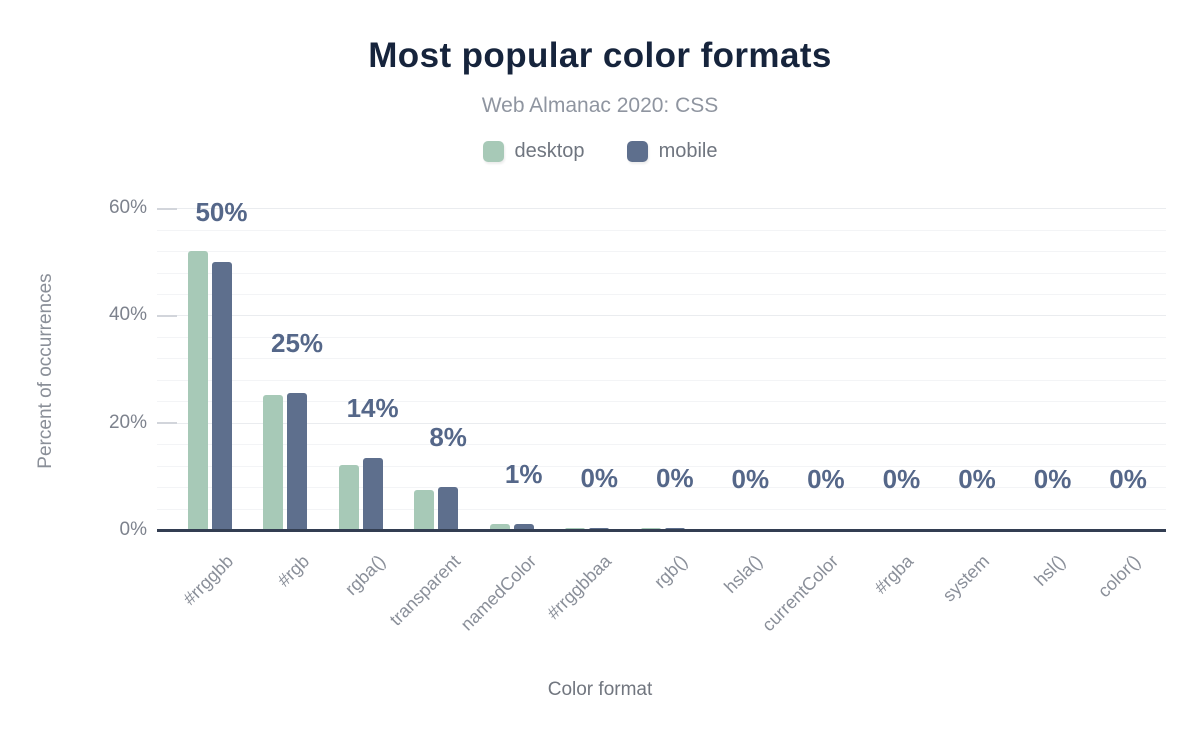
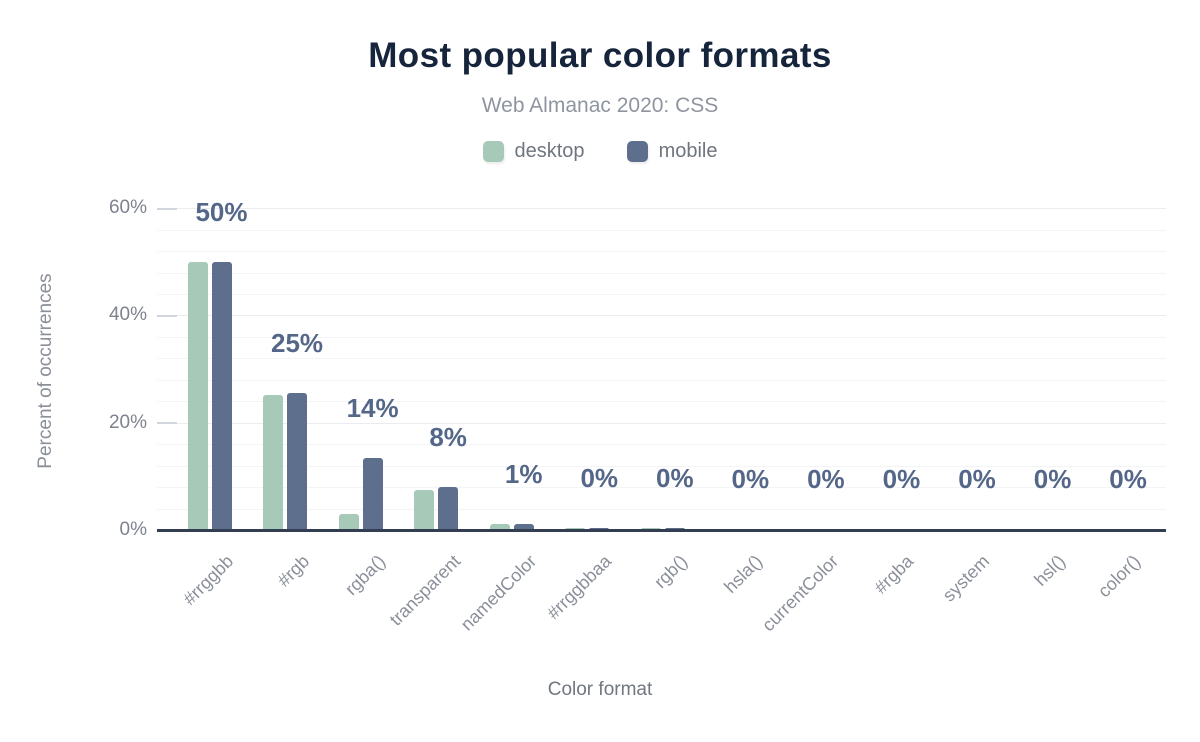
desktop/#rrggbb: 52% -> 50%
desktop/rgba(): 12% -> 3%
